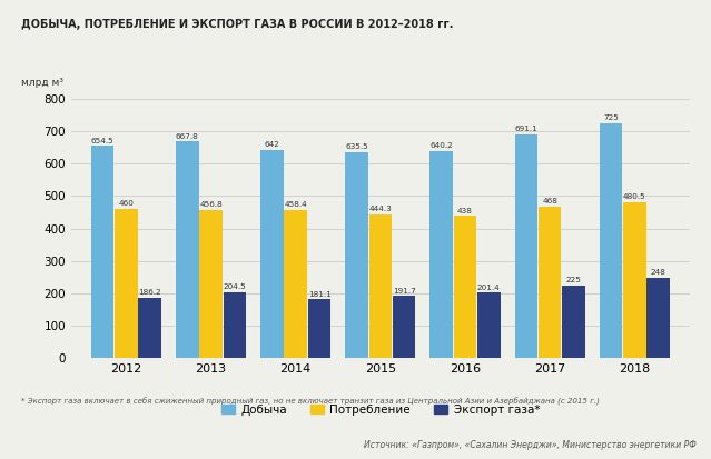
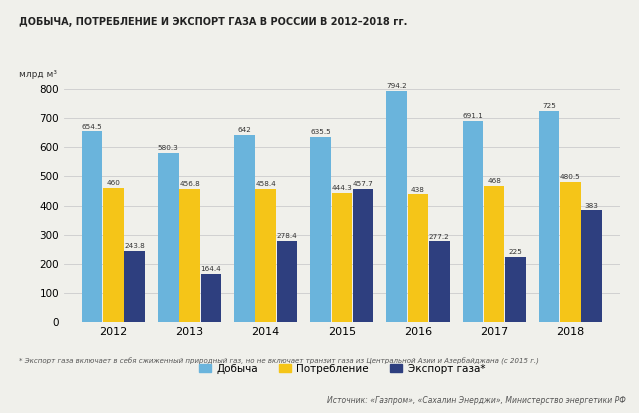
Экспорт газа*/2012: 186.2 -> 243.8
Добыча/2013: 667.8 -> 580.3
Экспорт газа*/2013: 204.5 -> 164.4
Экспорт газа*/2014: 181.1 -> 278.4
Экспорт газа*/2015: 191.7 -> 457.7
Добыча/2016: 640.2 -> 794.2
Экспорт газа*/2016: 201.4 -> 277.2
Экспорт газа*/2018: 248 -> 383
